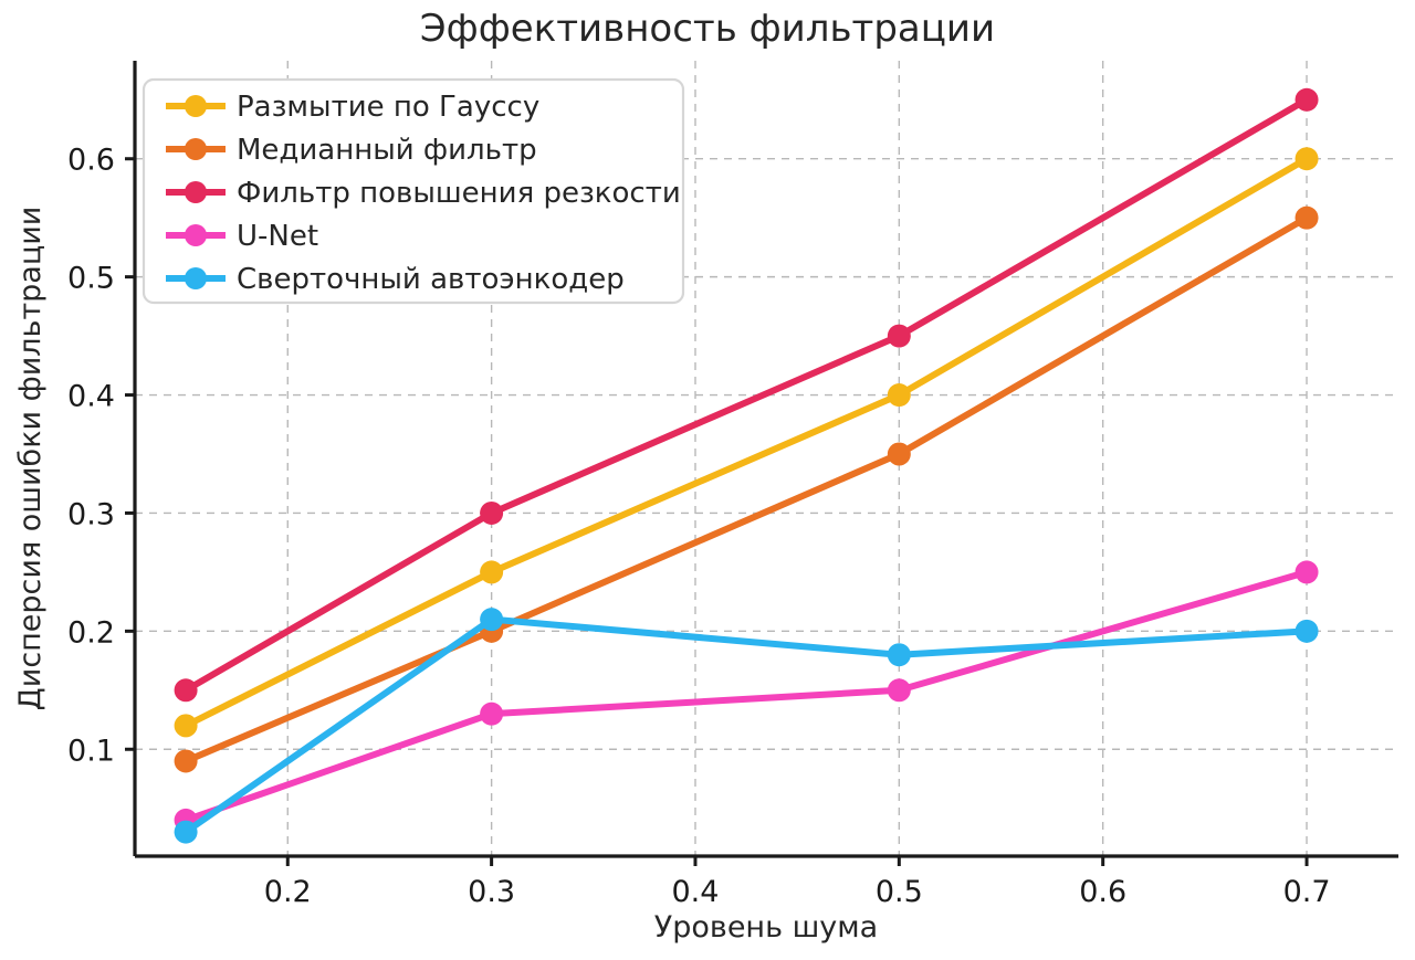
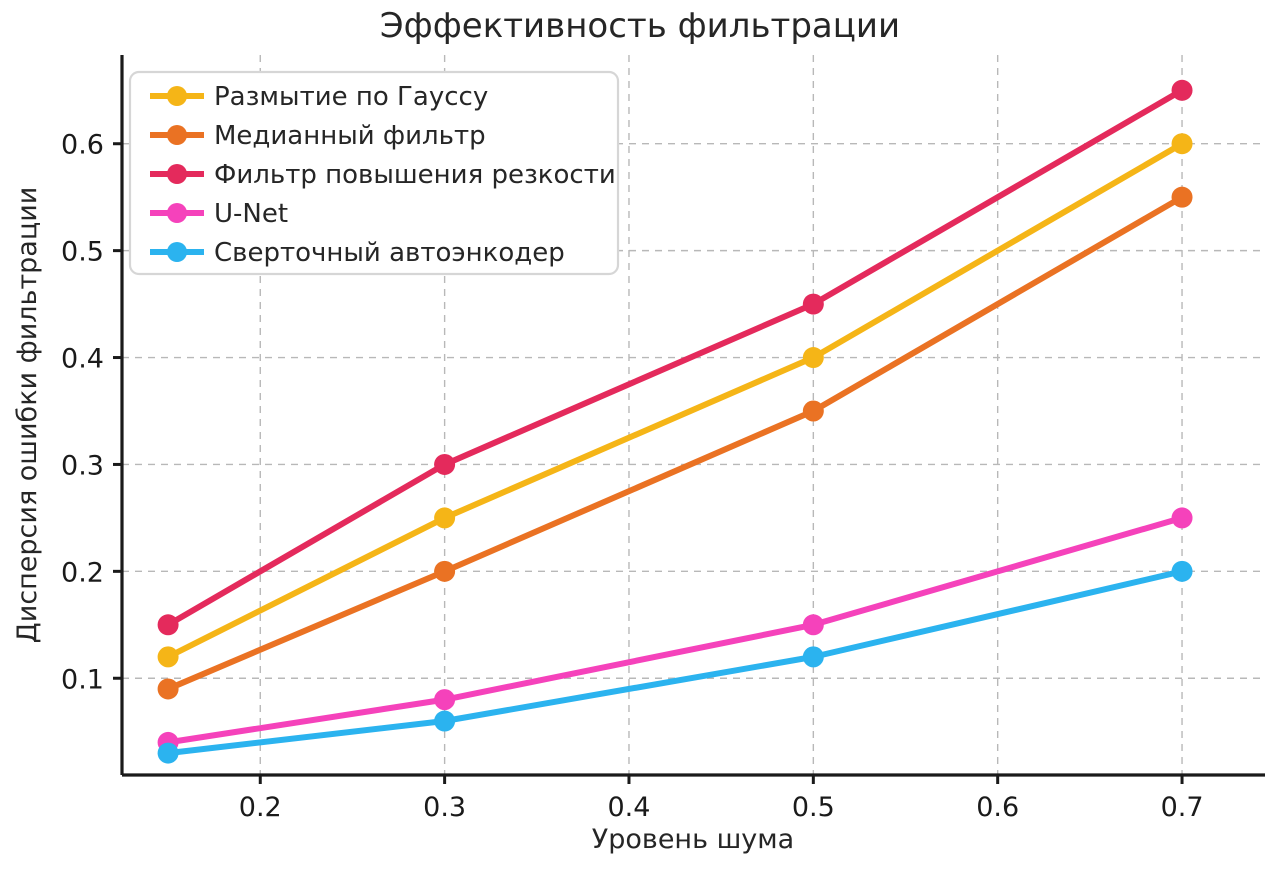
U-Net/0.3: 0.13 -> 0.08
Сверточный автоэнкодер/0.3: 0.21 -> 0.06
Сверточный автоэнкодер/0.5: 0.18 -> 0.12
